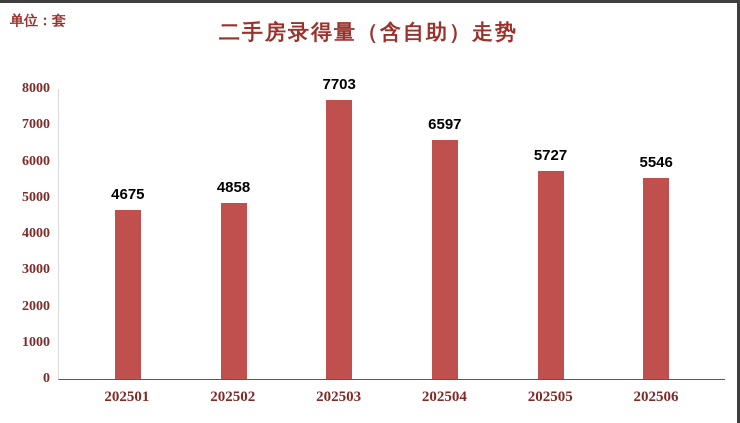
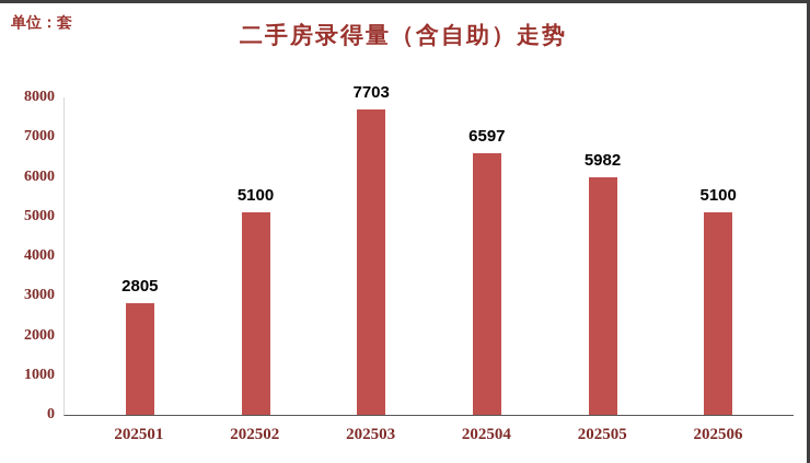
202501: 4675 -> 2805
202502: 4858 -> 5100
202505: 5727 -> 5982
202506: 5546 -> 5100
